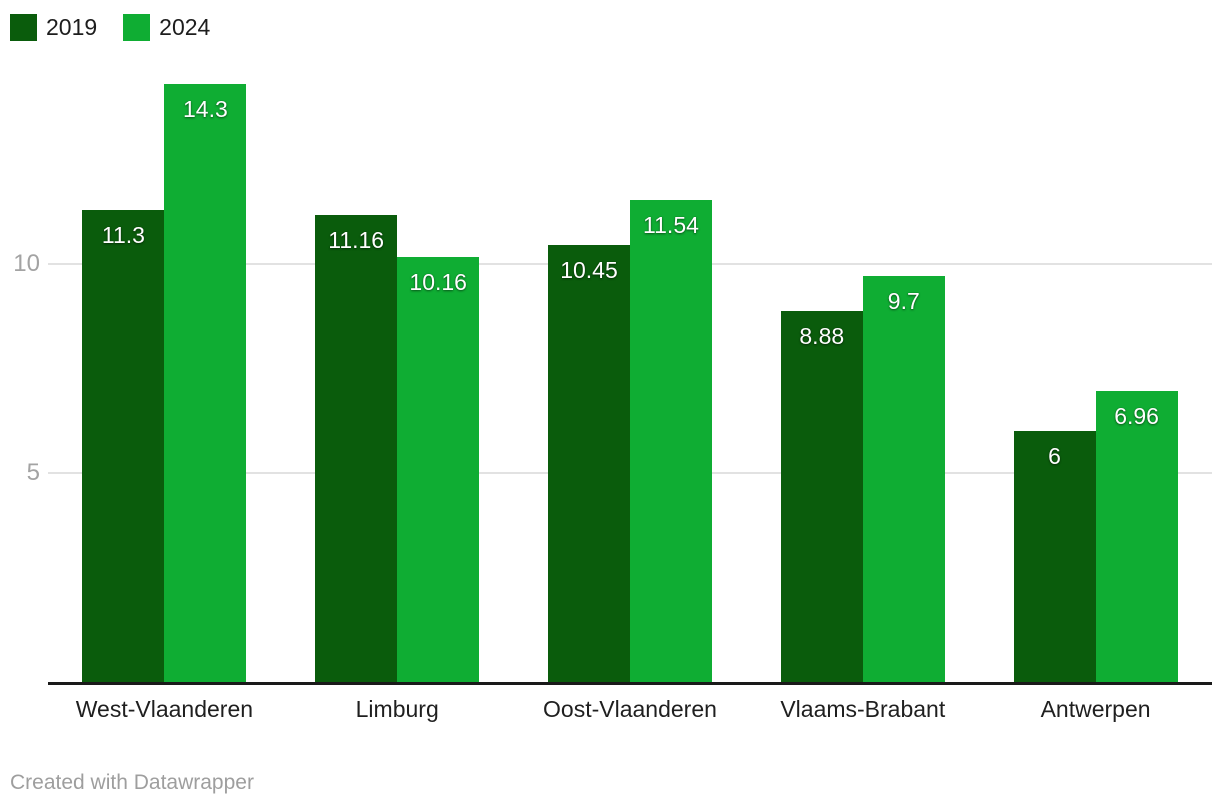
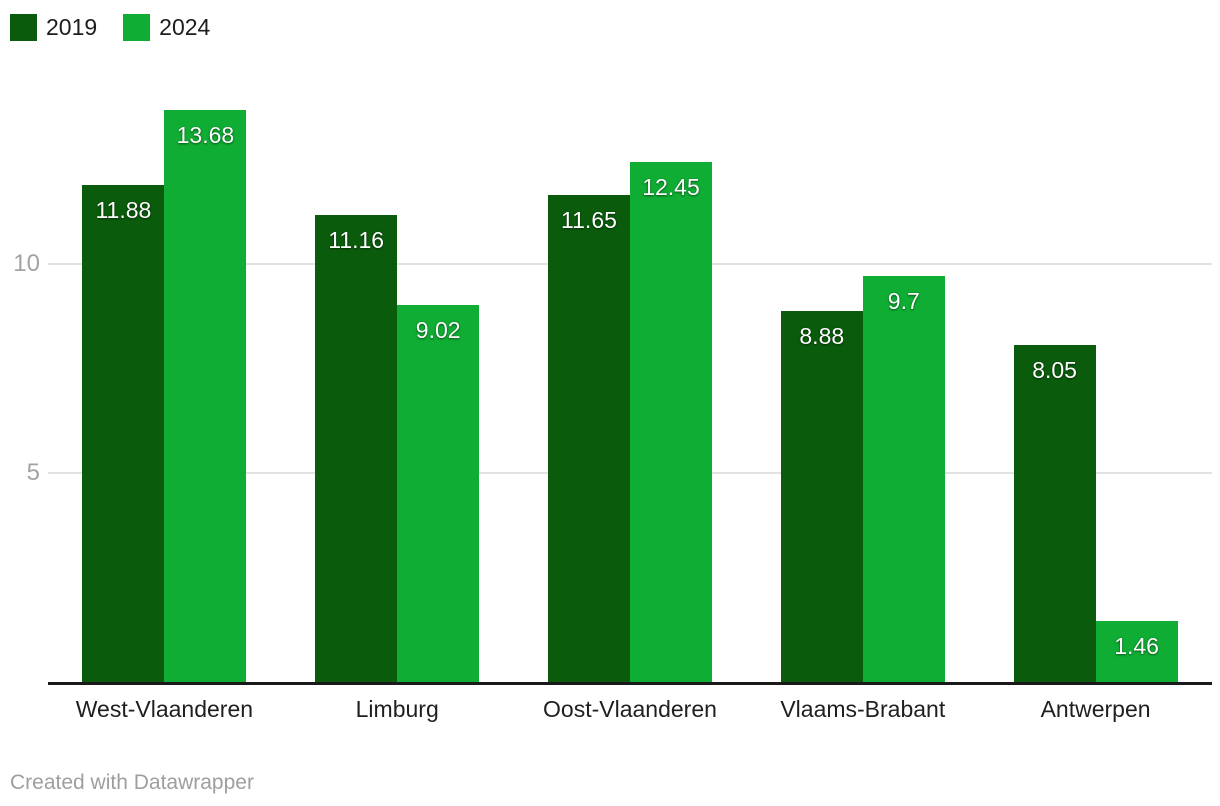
2019/West-Vlaanderen: 11.3 -> 11.88
2024/West-Vlaanderen: 14.3 -> 13.68
2024/Limburg: 10.16 -> 9.02
2019/Oost-Vlaanderen: 10.45 -> 11.65
2024/Oost-Vlaanderen: 11.54 -> 12.45
2019/Antwerpen: 6 -> 8.05
2024/Antwerpen: 6.96 -> 1.46
